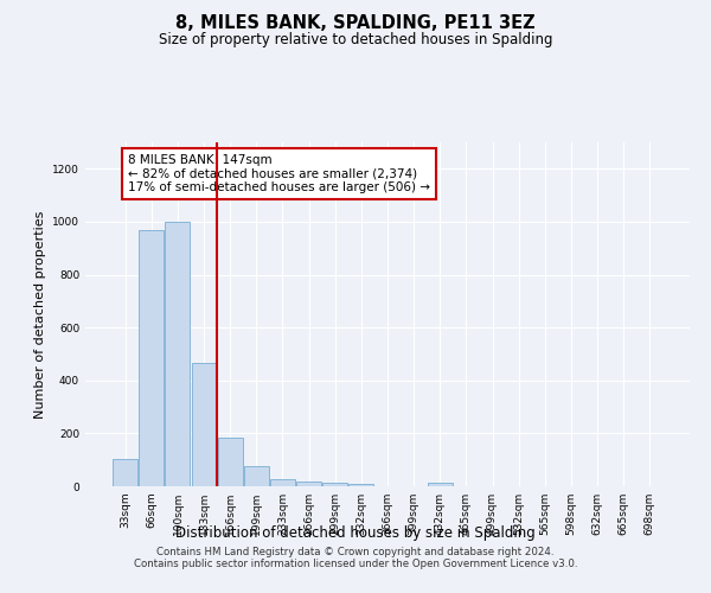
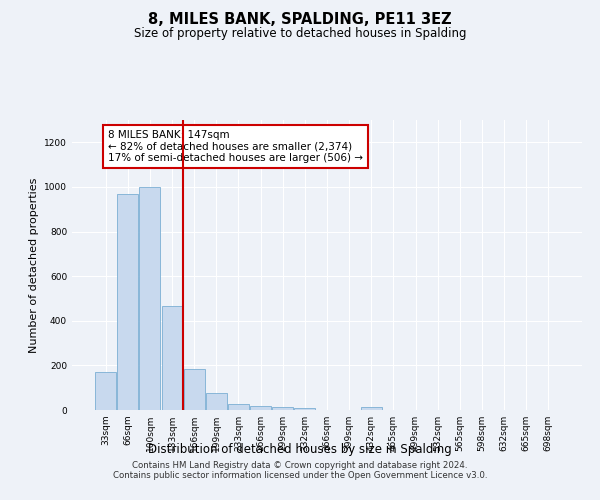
33sqm: 105 -> 170
